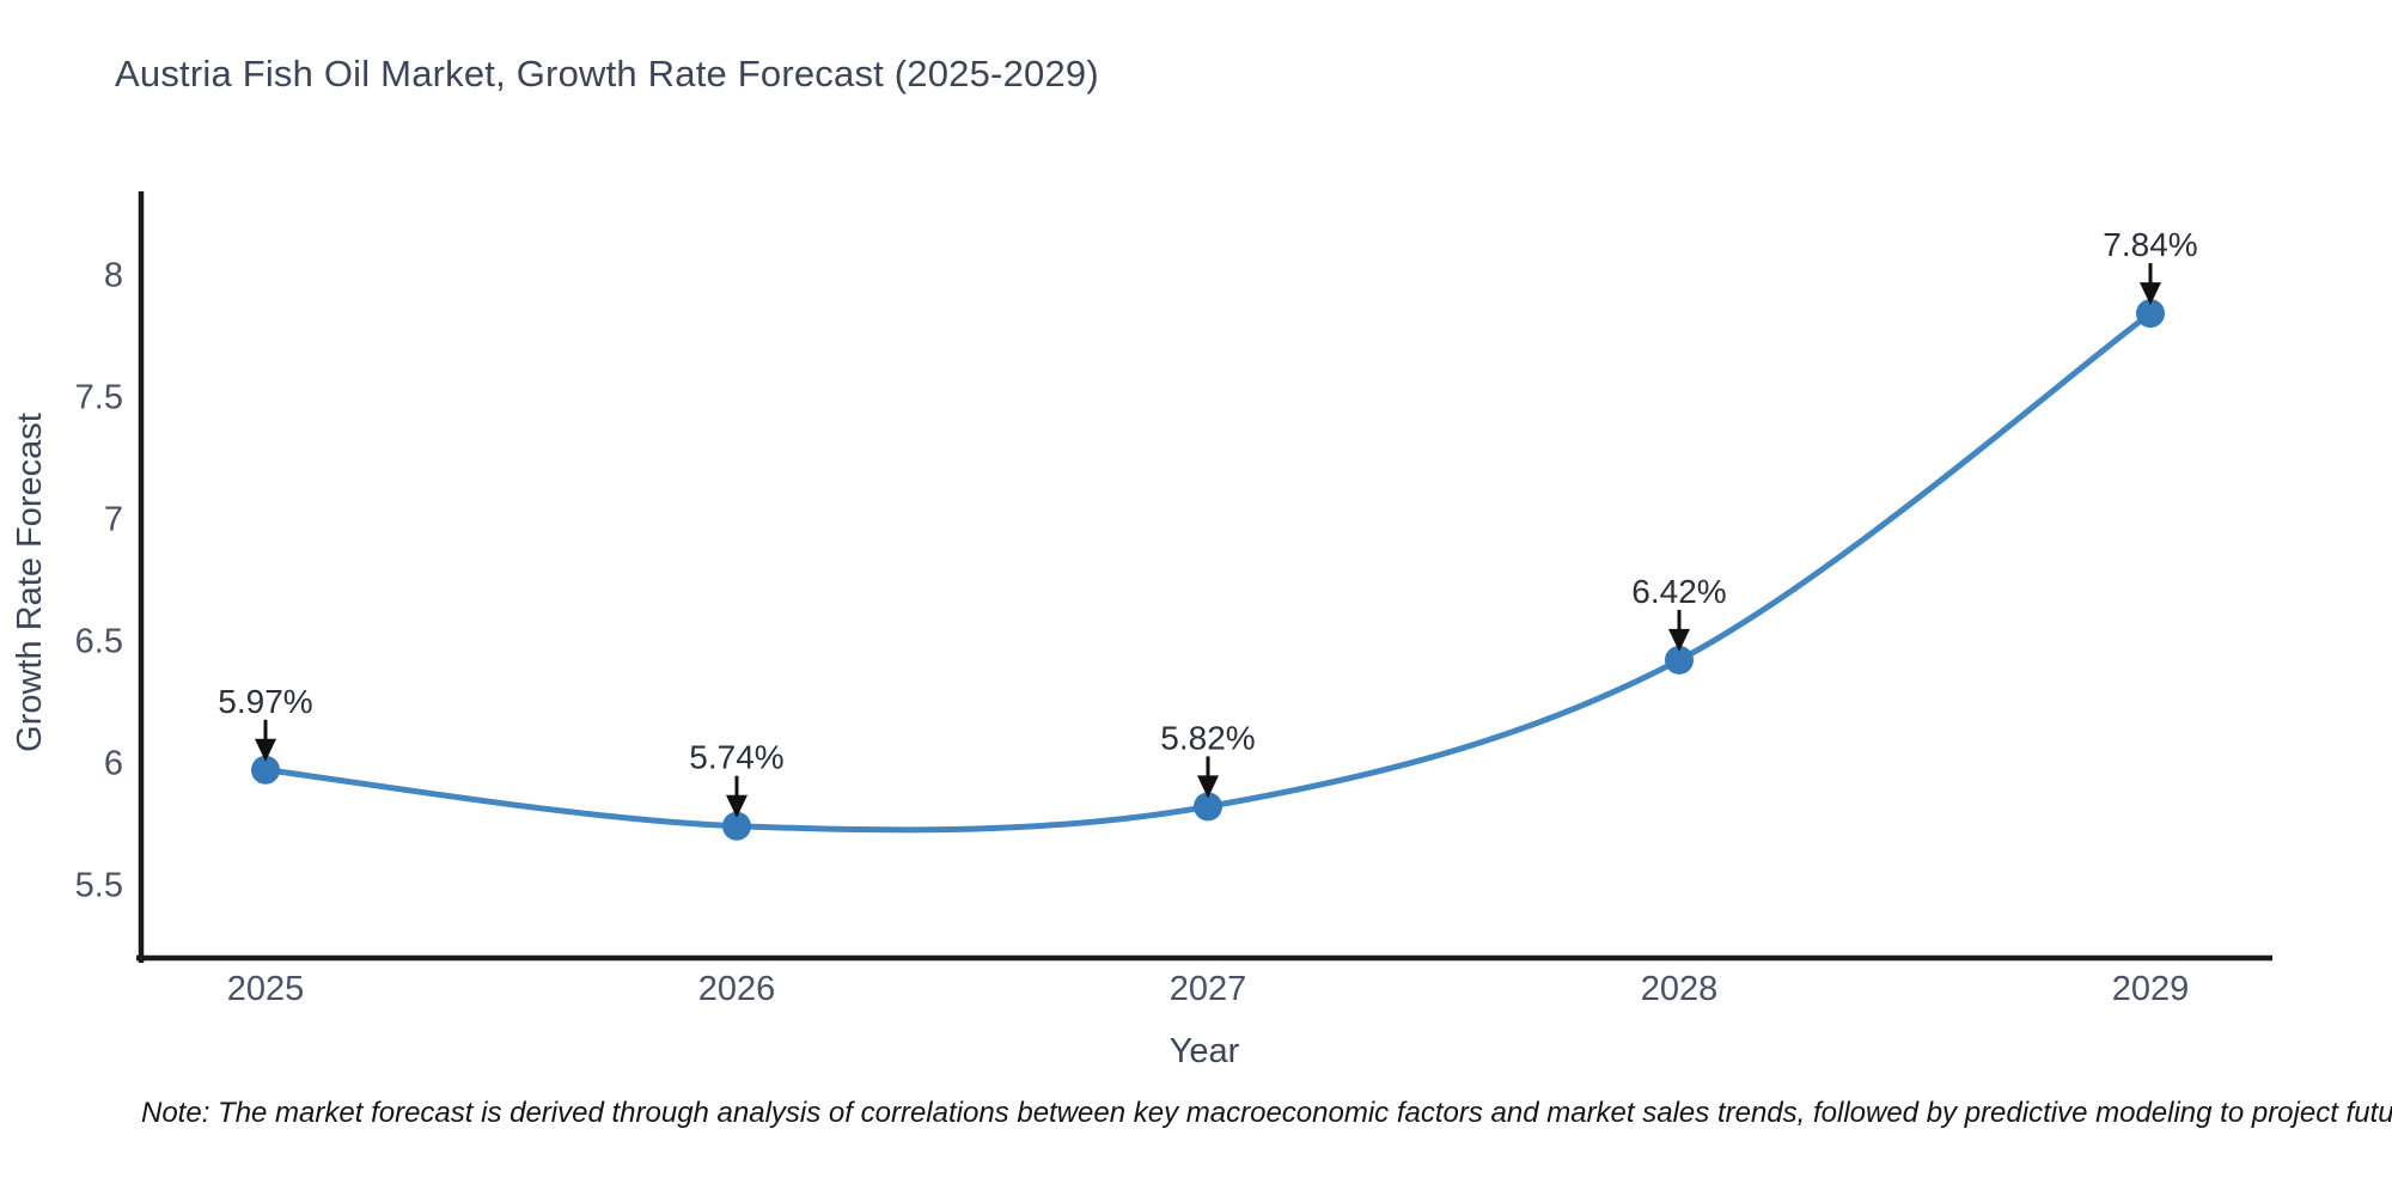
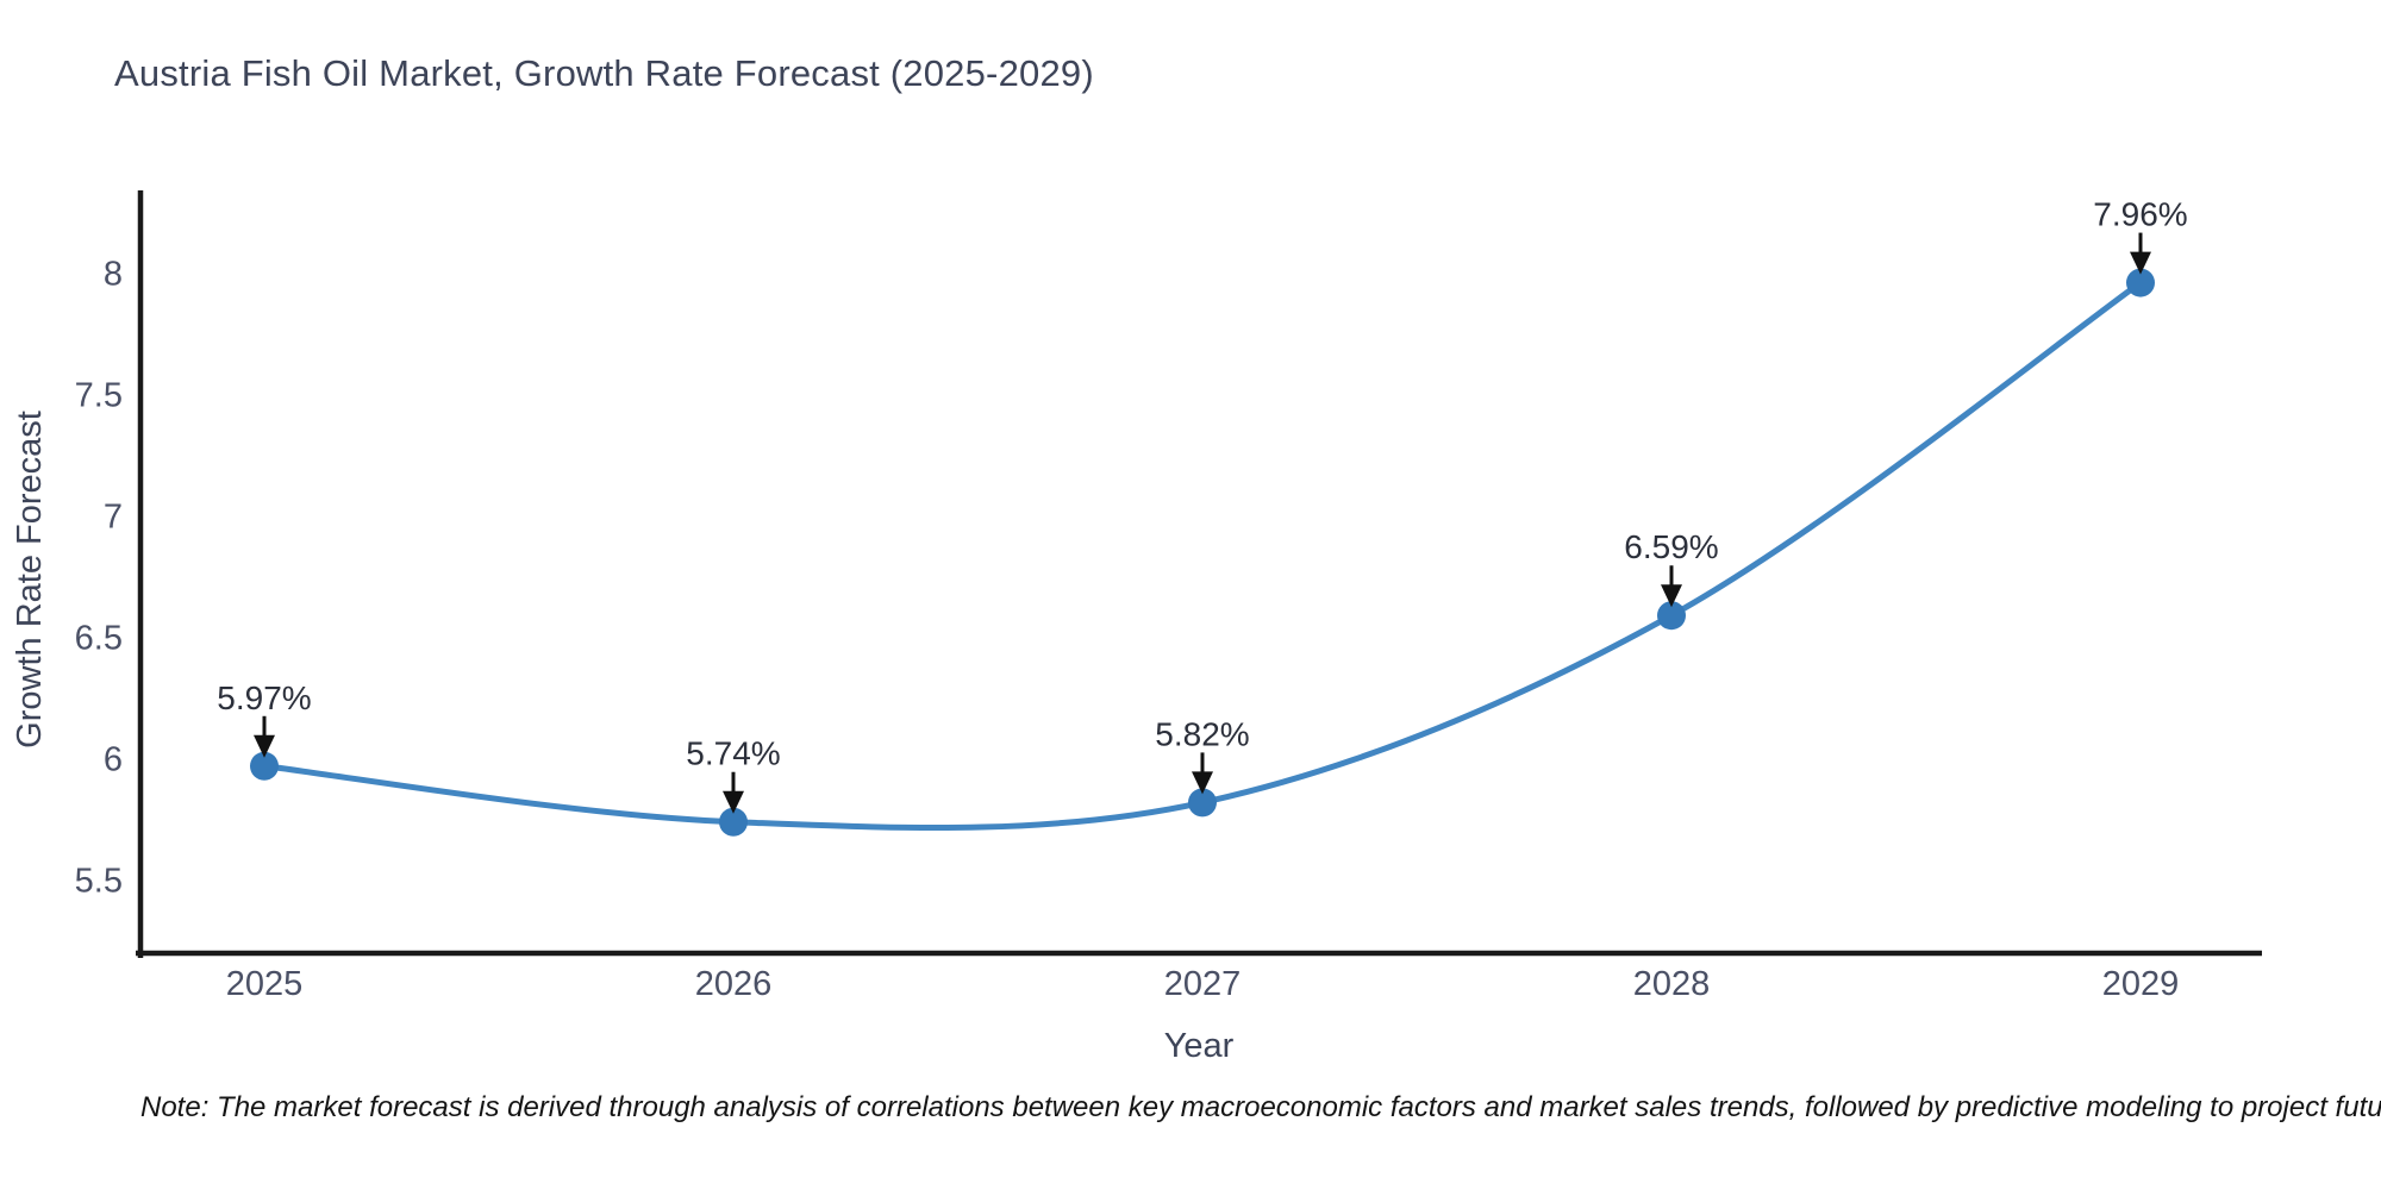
2028: 6.42% -> 6.59%
2029: 7.84% -> 7.96%
